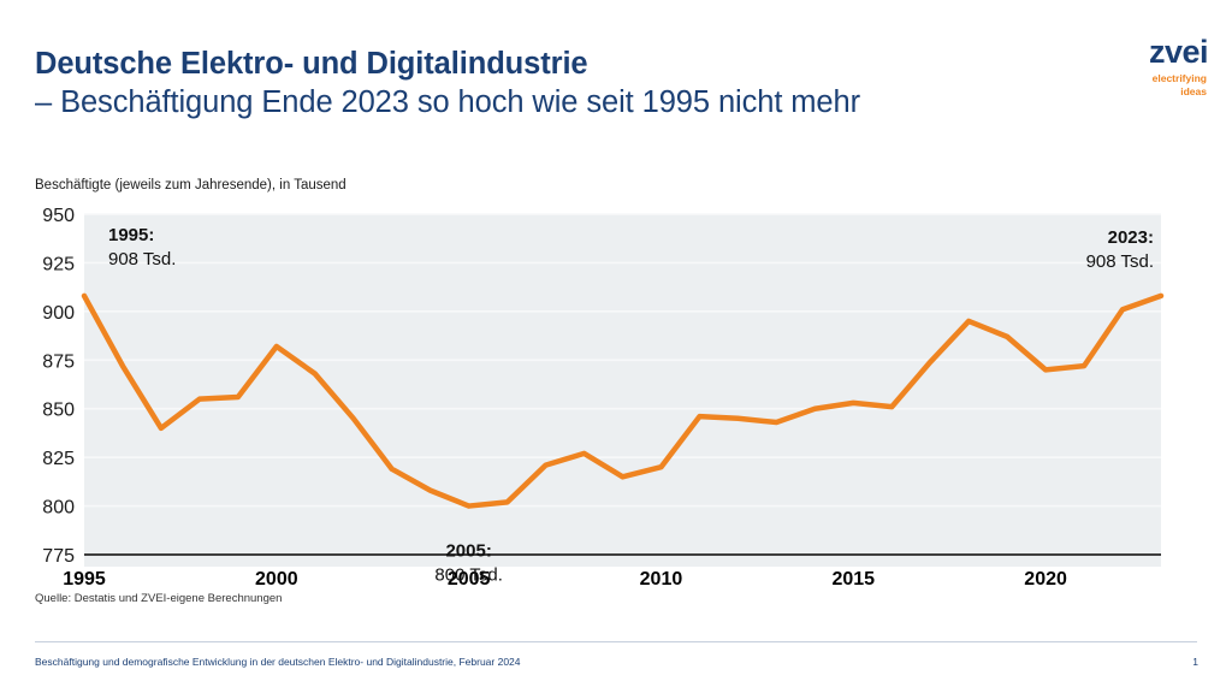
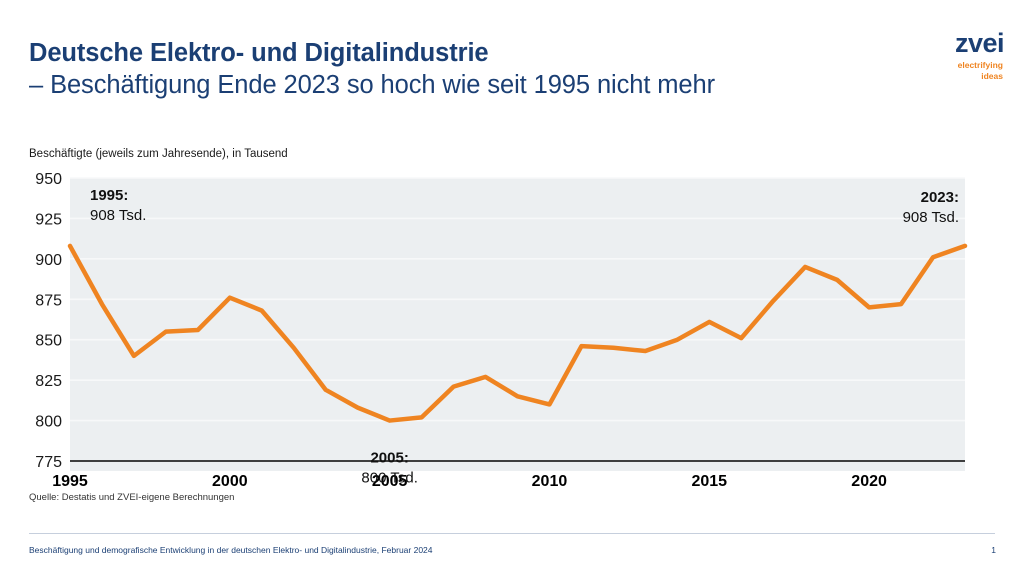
2000: 882 -> 876
2010: 820 -> 810
2015: 853 -> 861
